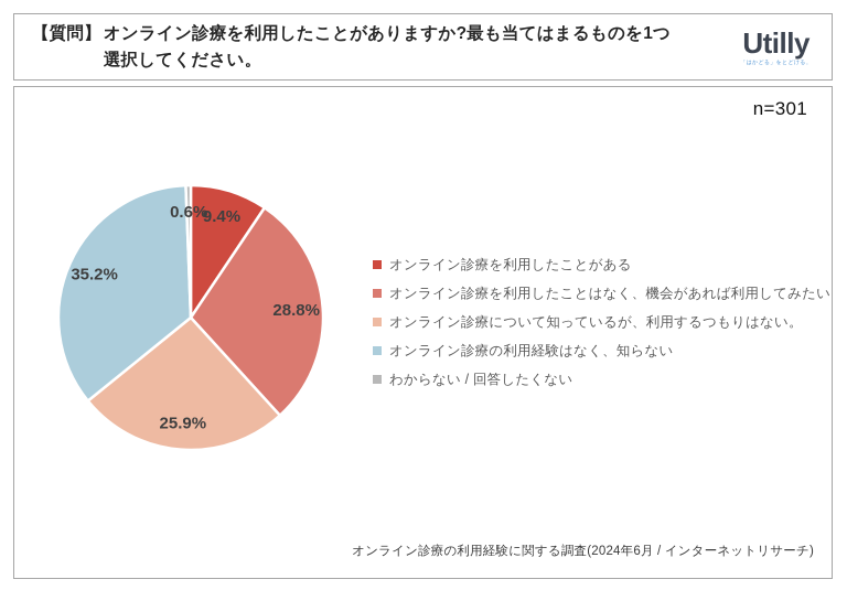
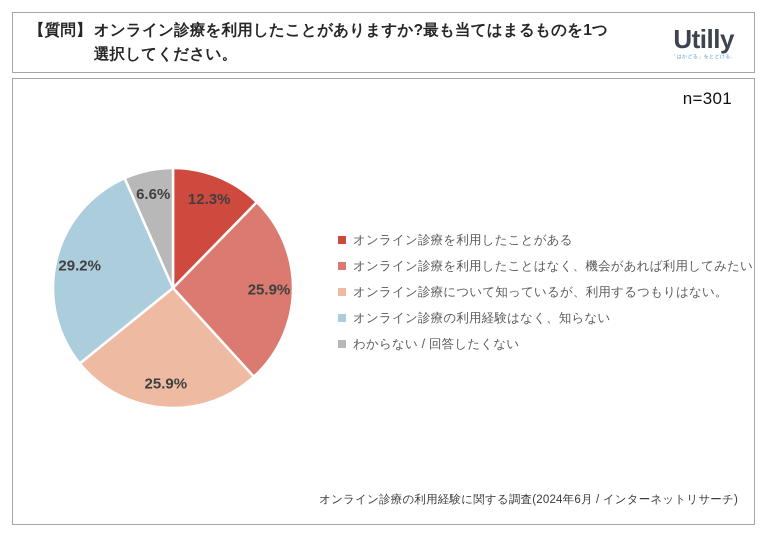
オンライン診療を利用したことがある: 9.4% -> 12.3%
オンライン診療を利用したことはなく、機会があれば利用してみたい: 28.8% -> 25.9%
オンライン診療の利用経験はなく、知らない: 35.2% -> 29.2%
わからない / 回答したくない: 0.6% -> 6.6%
